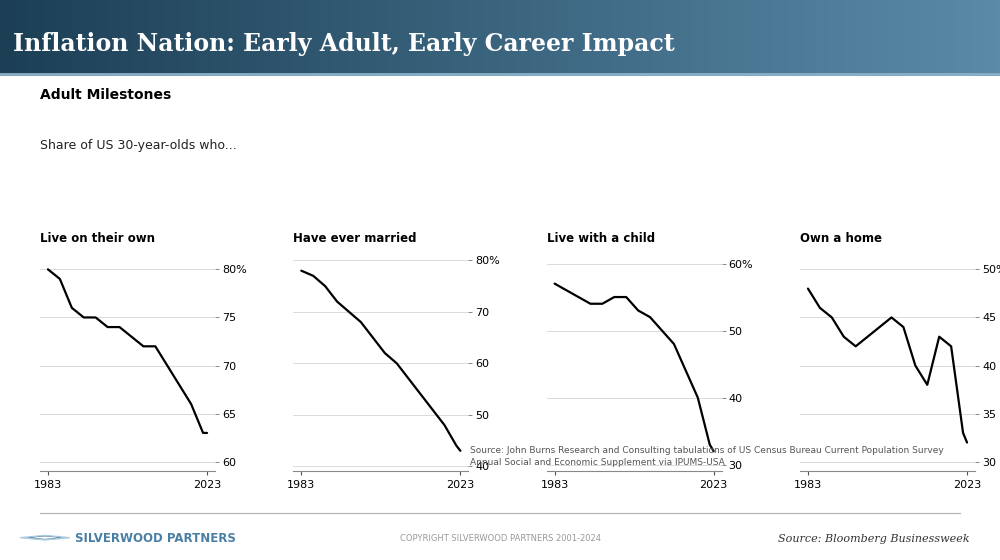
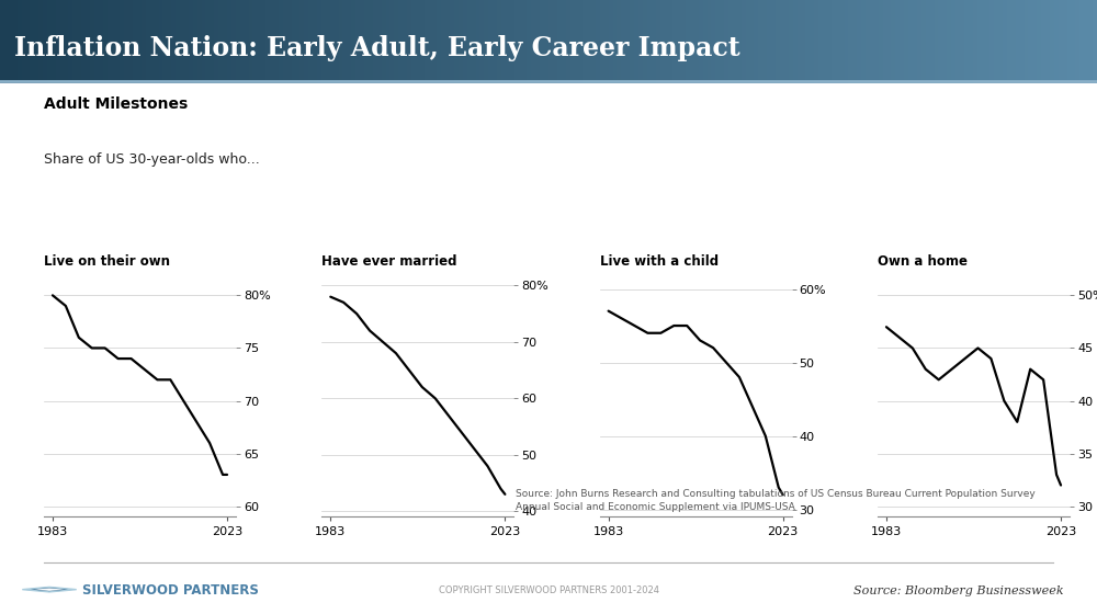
Own a home/1983: 48 -> 47
